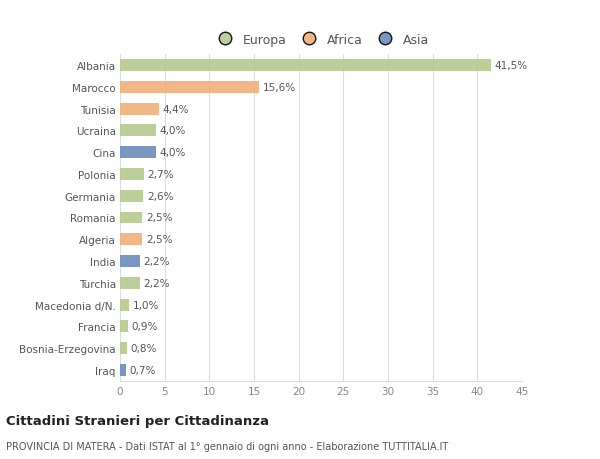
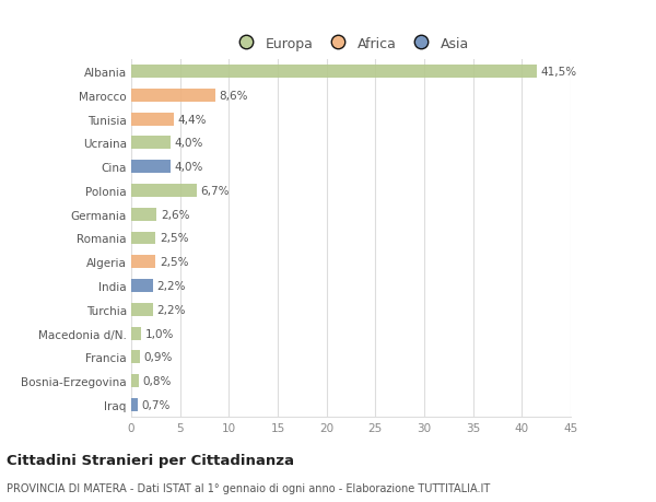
Marocco: 15,6% -> 8,6%
Polonia: 2,7% -> 6,7%
